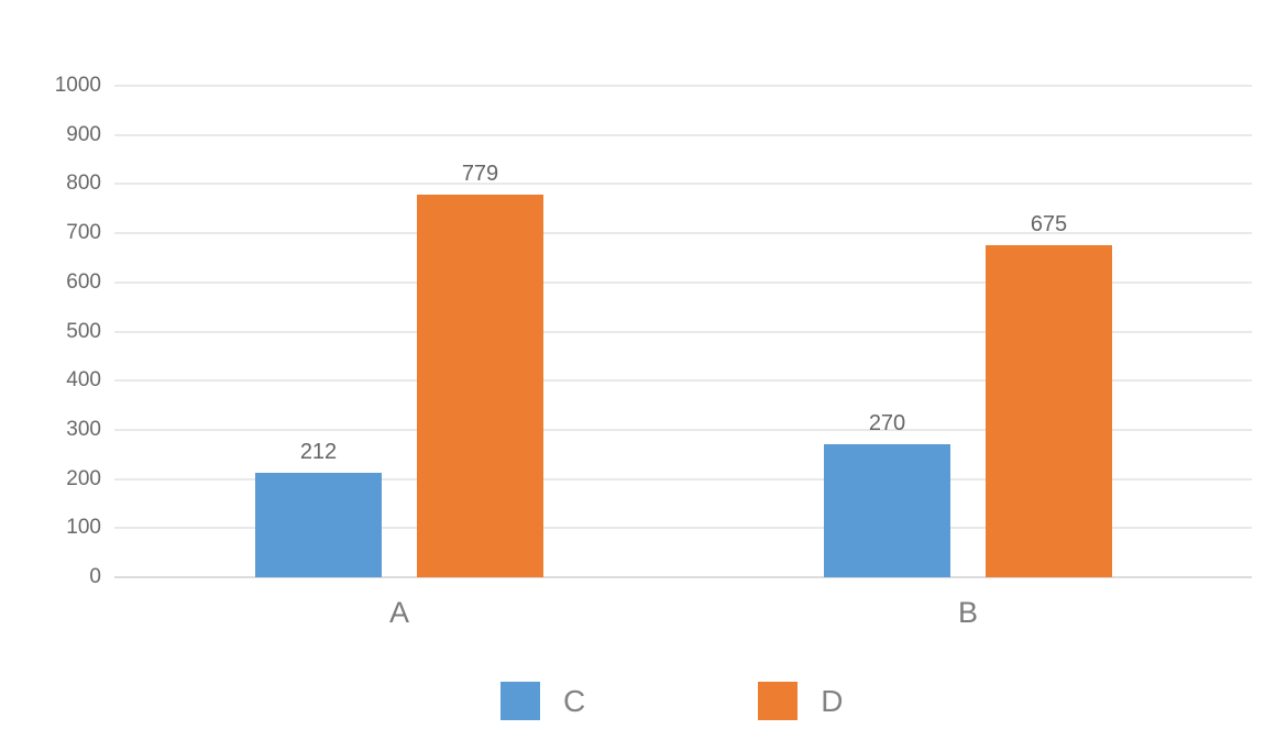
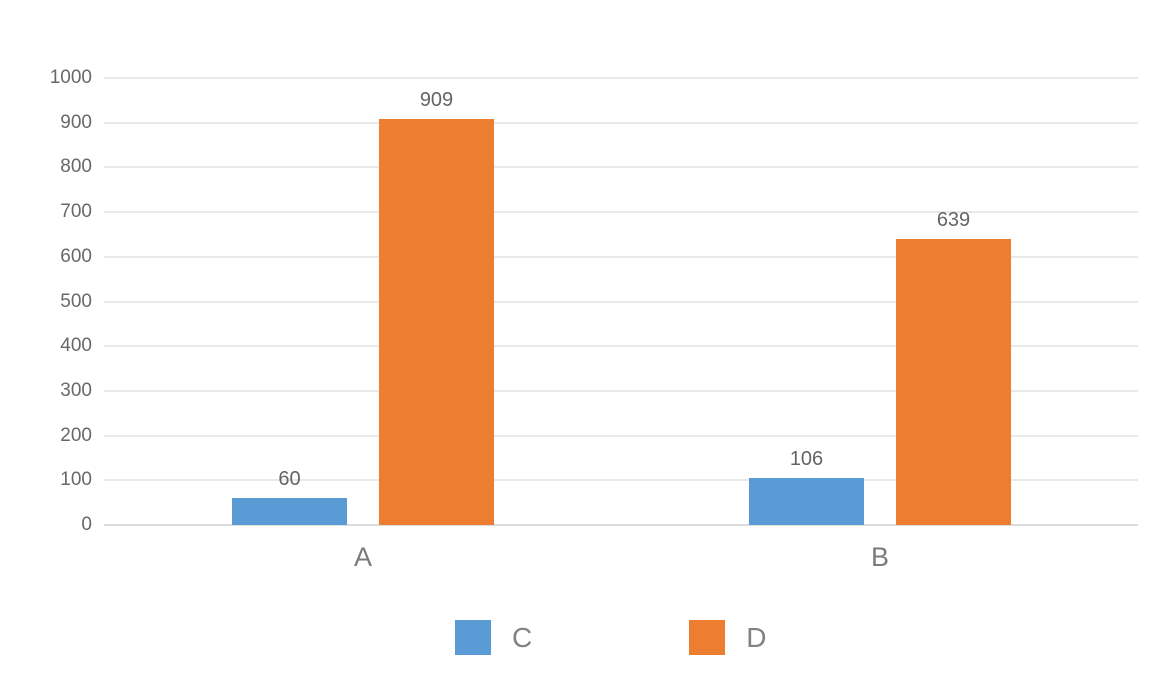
C/A: 212 -> 60
D/A: 779 -> 909
C/B: 270 -> 106
D/B: 675 -> 639
